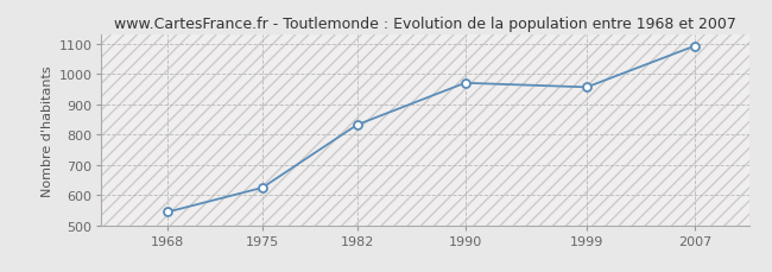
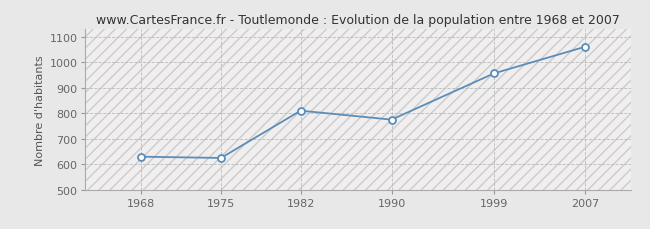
1968: 545 -> 630
1982: 832 -> 810
1990: 970 -> 775
2007: 1092 -> 1060
